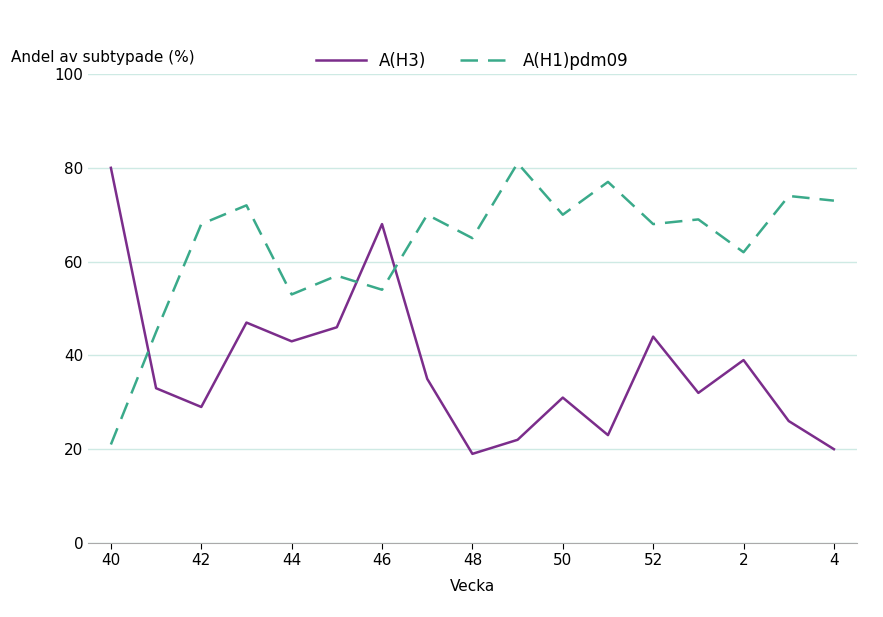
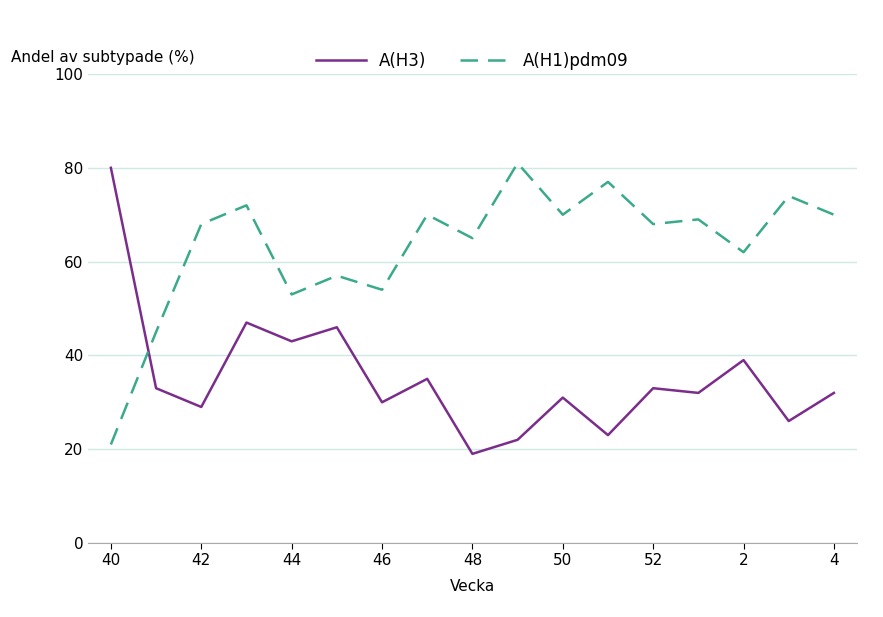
A(H3)/46: 68 -> 30
A(H3)/52: 44 -> 33
A(H3)/4: 20 -> 32
A(H1)pdm09/4: 73 -> 70
